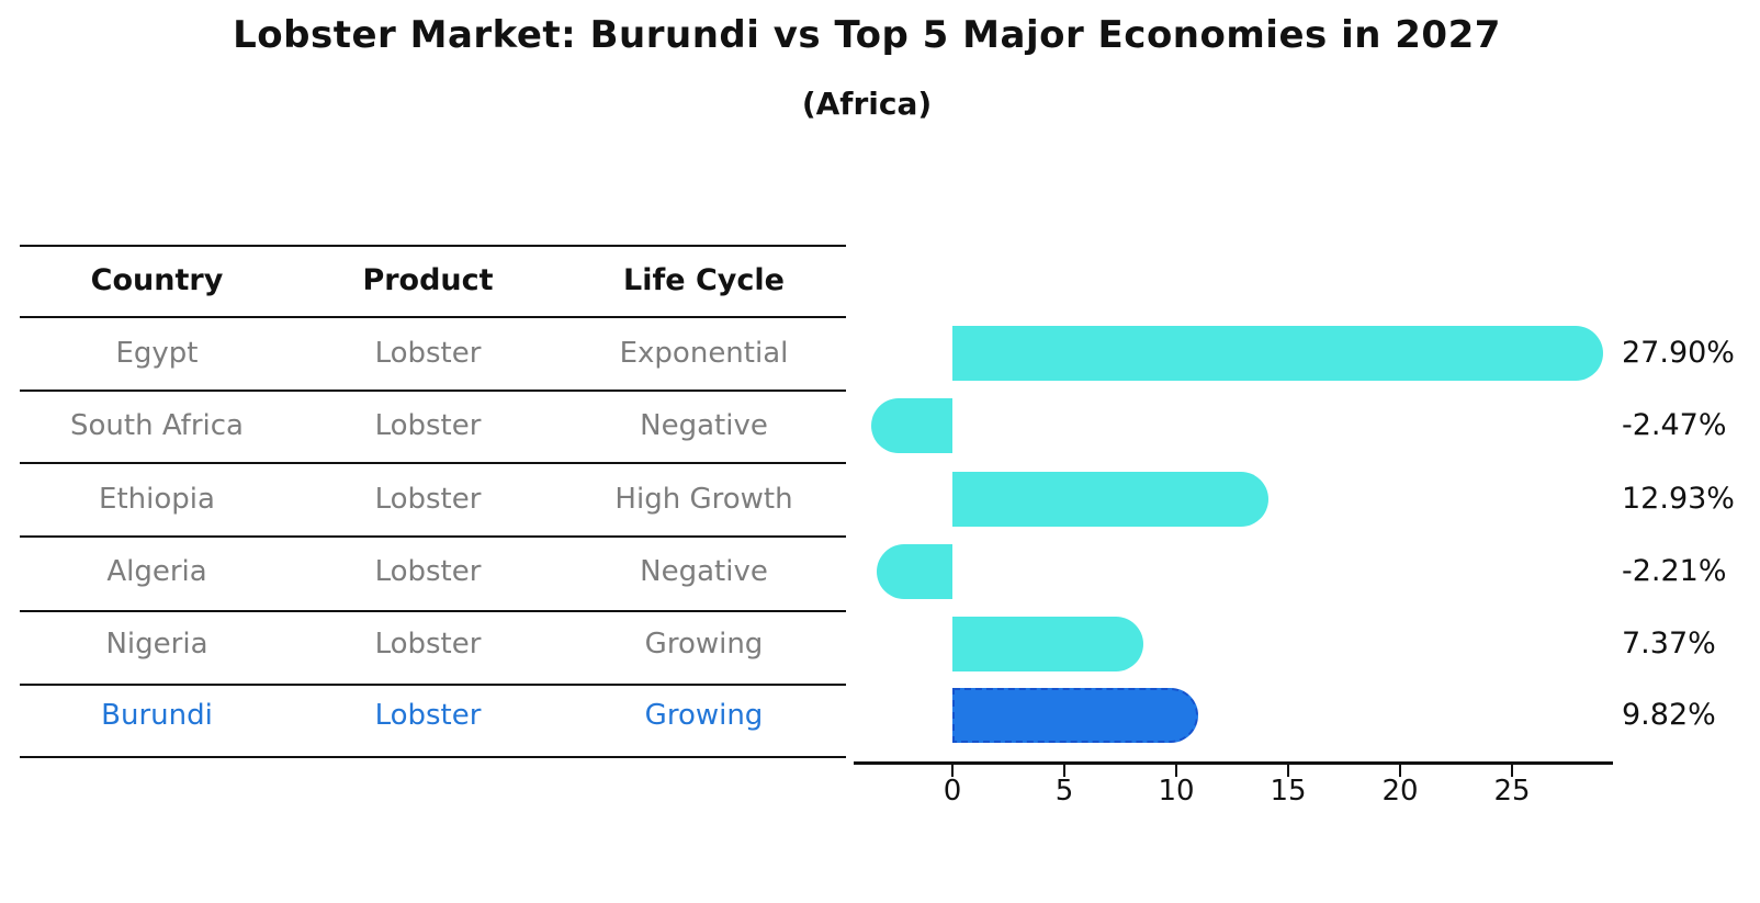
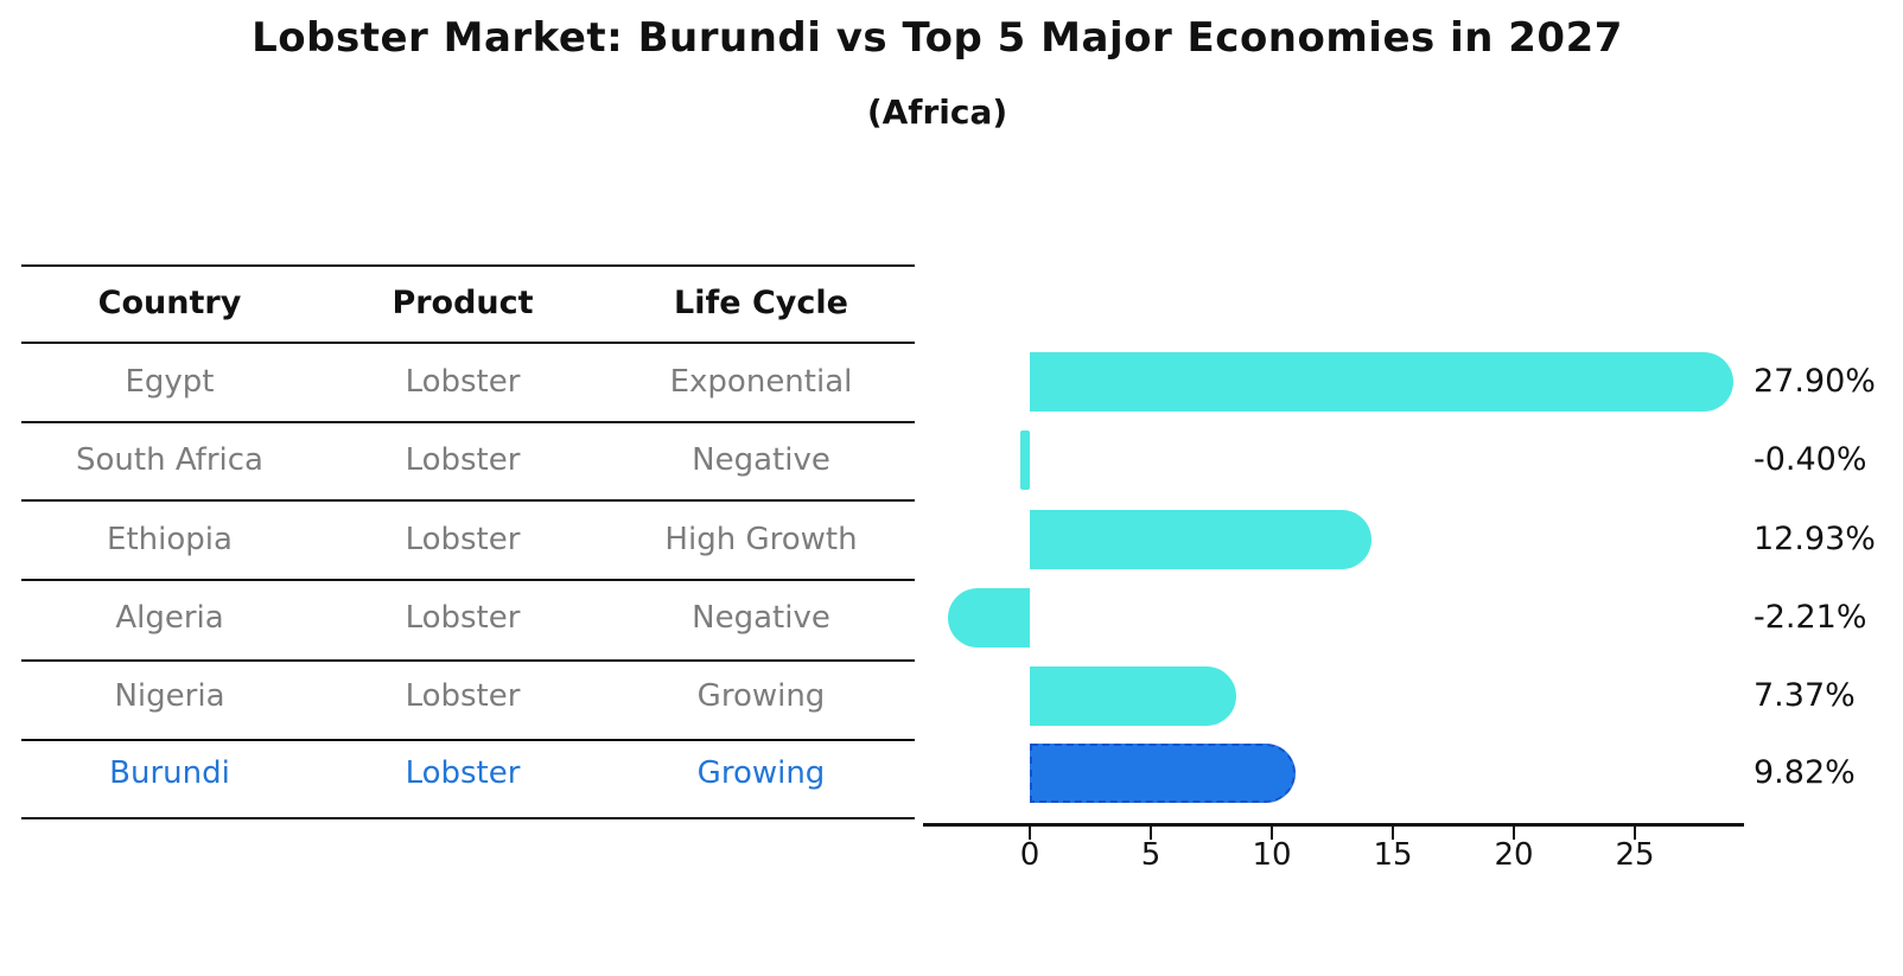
South Africa: -2.47% -> -0.40%
